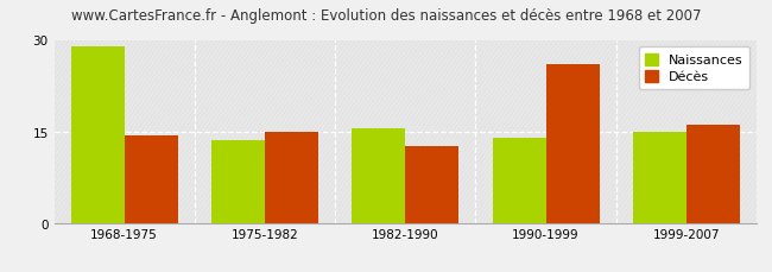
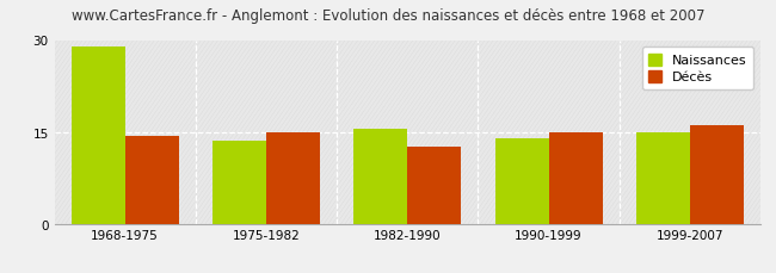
Décès/1990-1999: 26.0 -> 15.0
